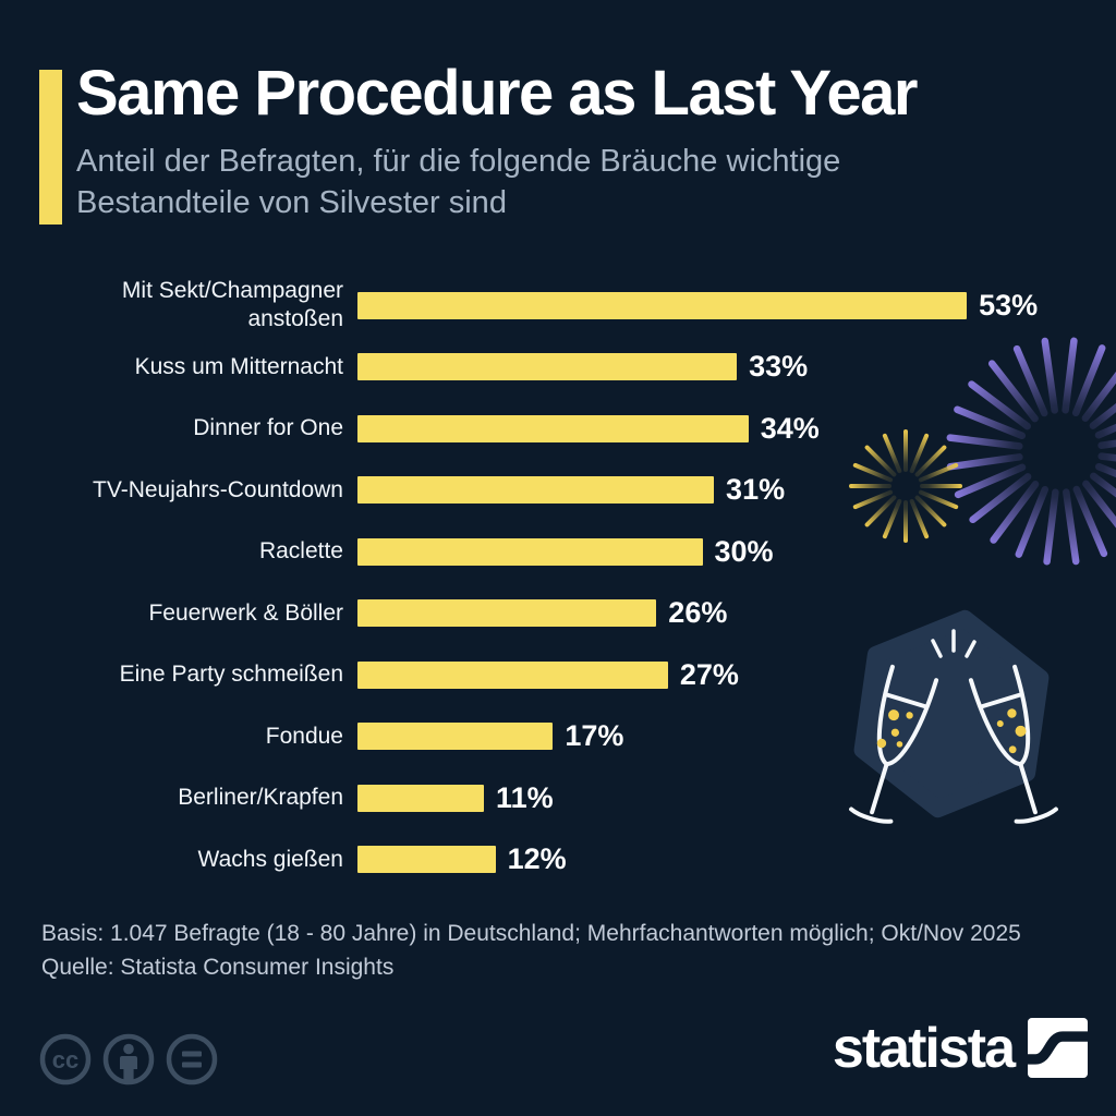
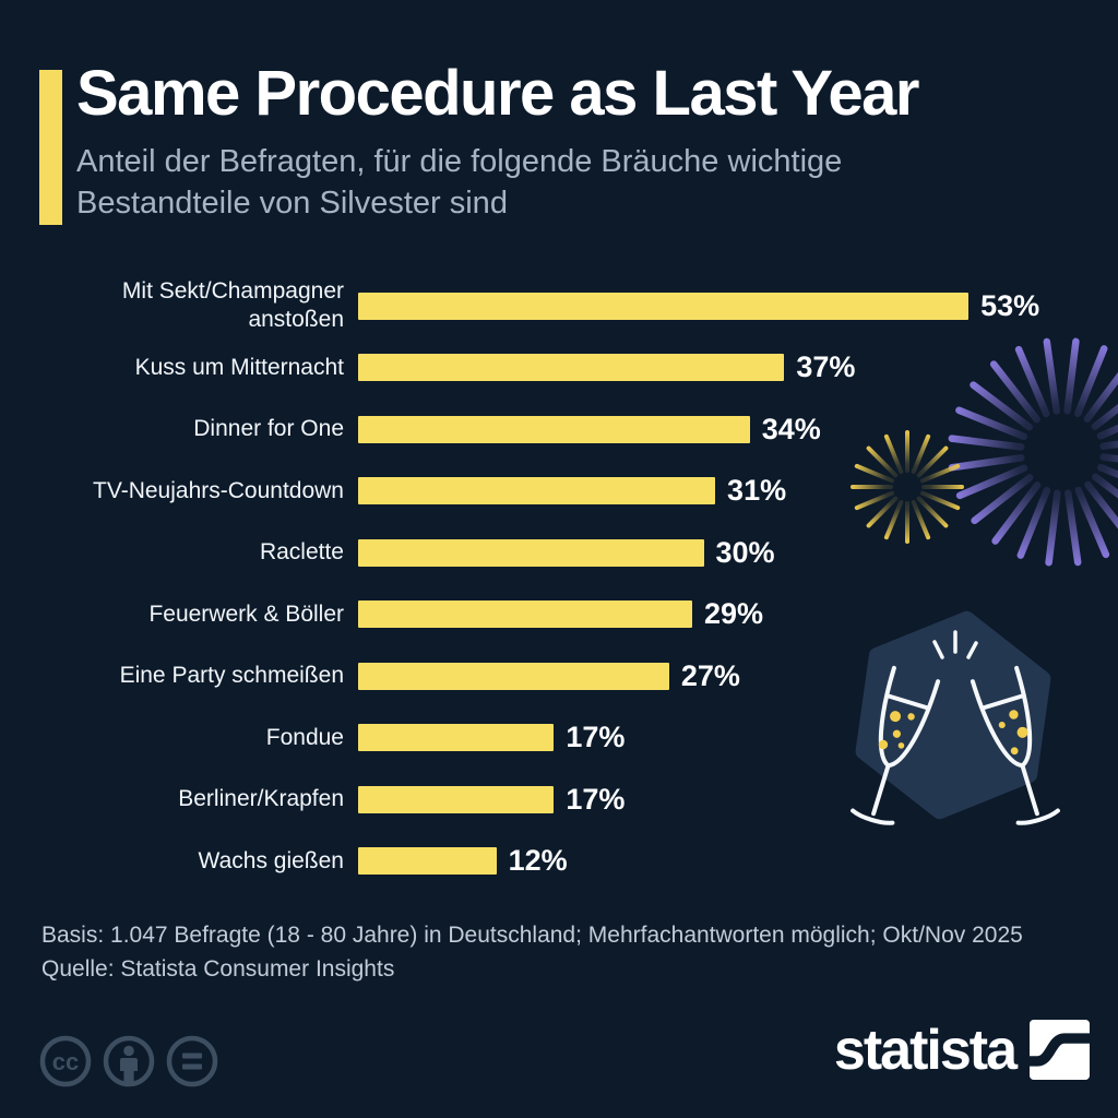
Kuss um Mitternacht: 33% -> 37%
Feuerwerk & Böller: 26% -> 29%
Berliner/Krapfen: 11% -> 17%
